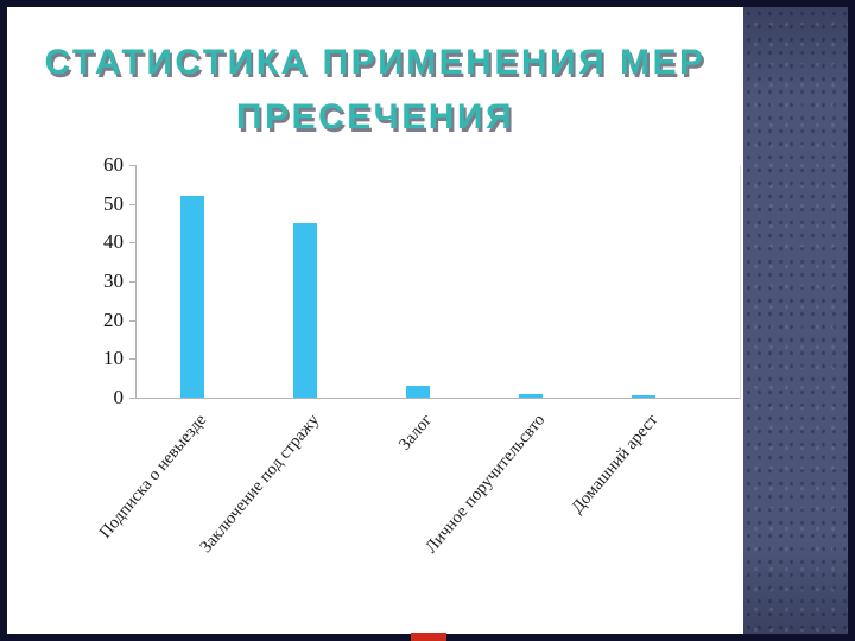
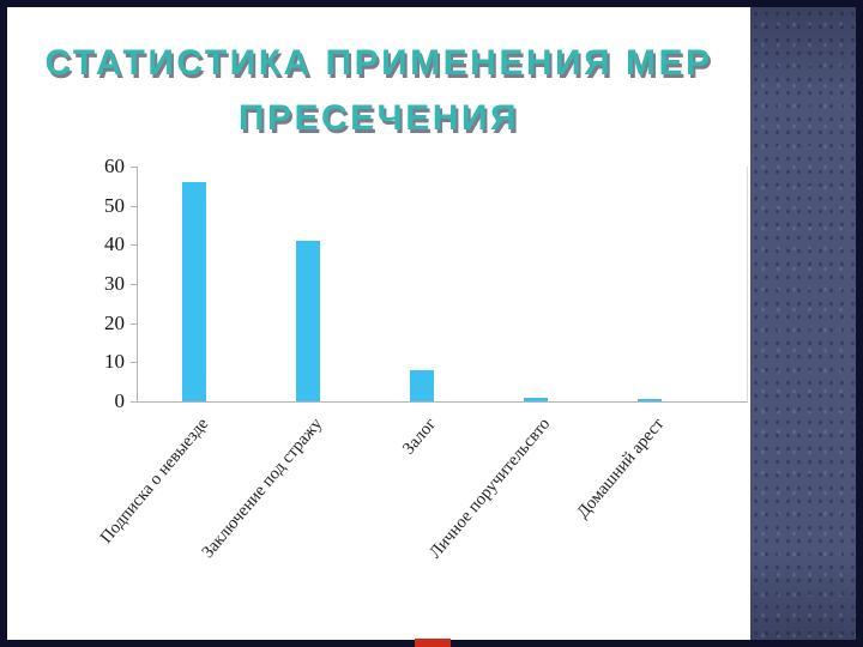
Подписка о невыезде: 52 -> 56
Заключение под стражу: 45 -> 41
Залог: 3 -> 8
